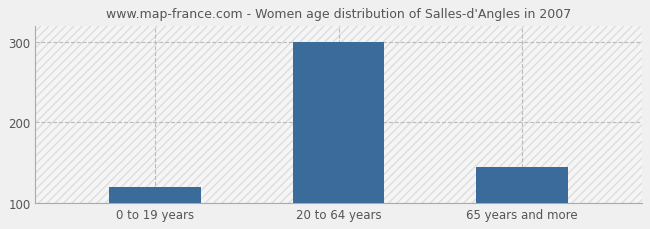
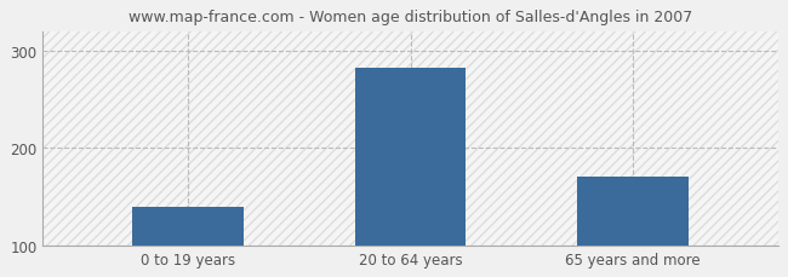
0 to 19 years: 120 -> 140
20 to 64 years: 300 -> 282
65 years and more: 145 -> 170
